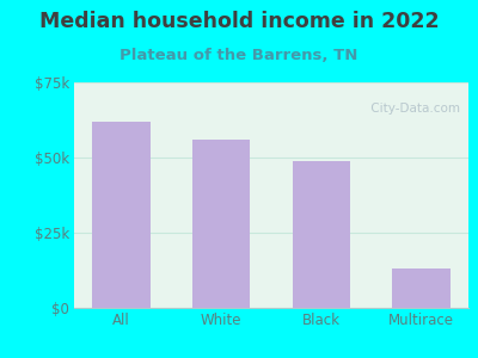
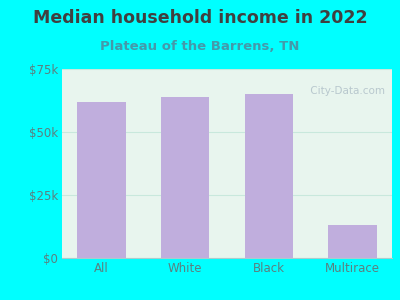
White: $56k -> $64k
Black: $49k -> $65k
